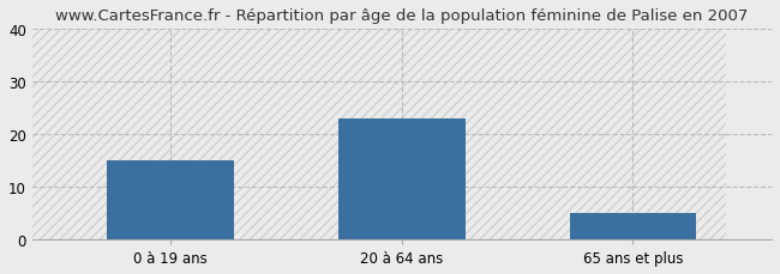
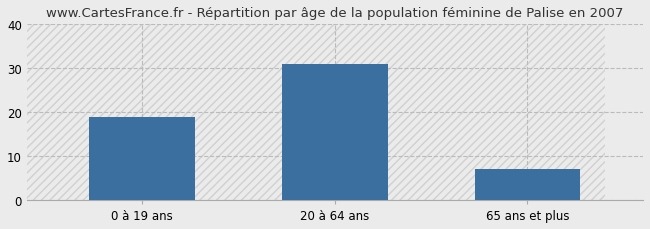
0 à 19 ans: 15 -> 19
20 à 64 ans: 23 -> 31
65 ans et plus: 5 -> 7
